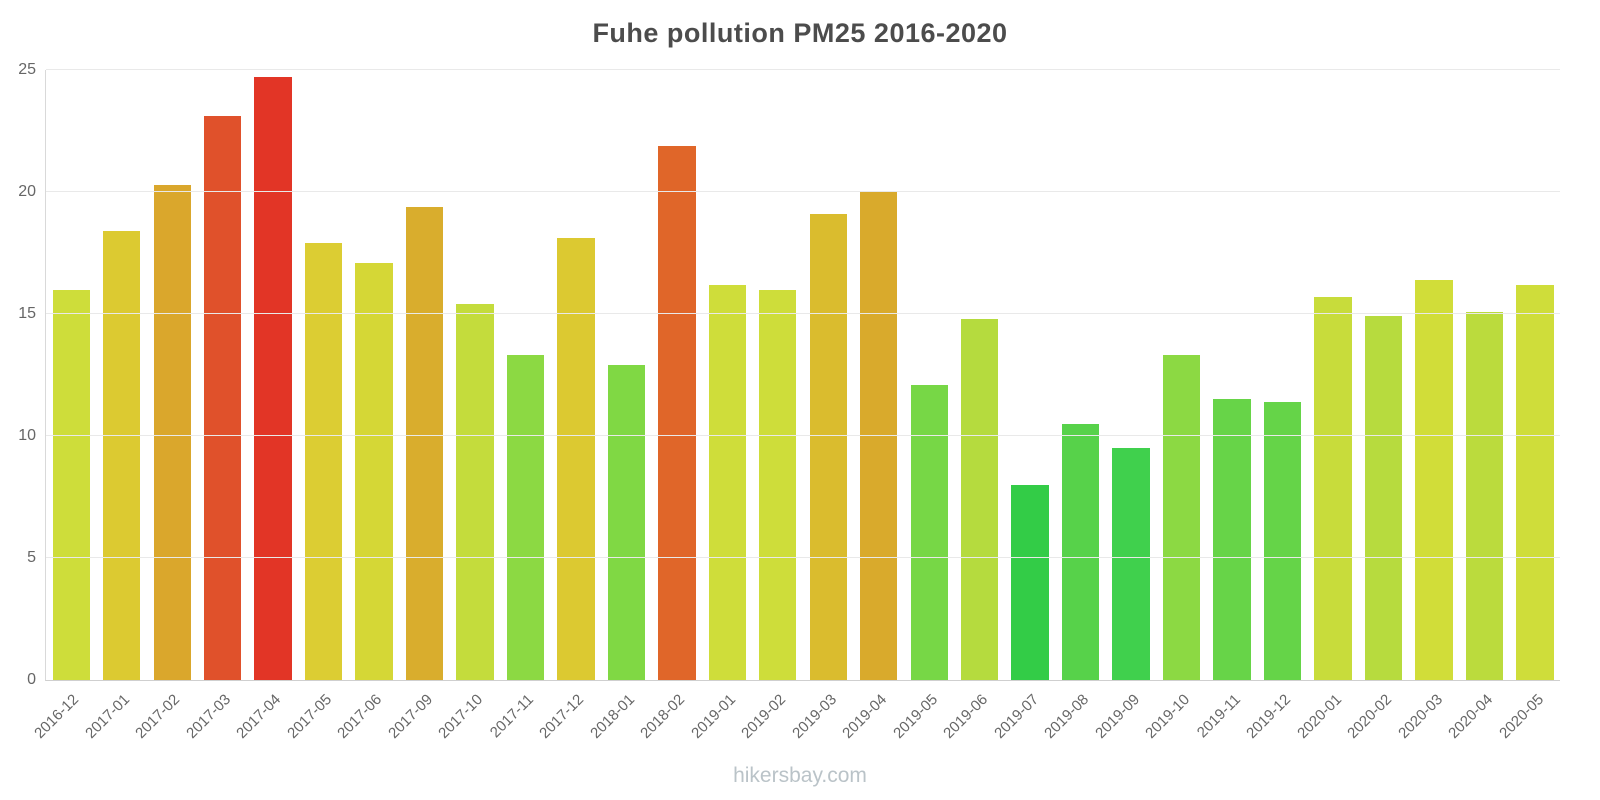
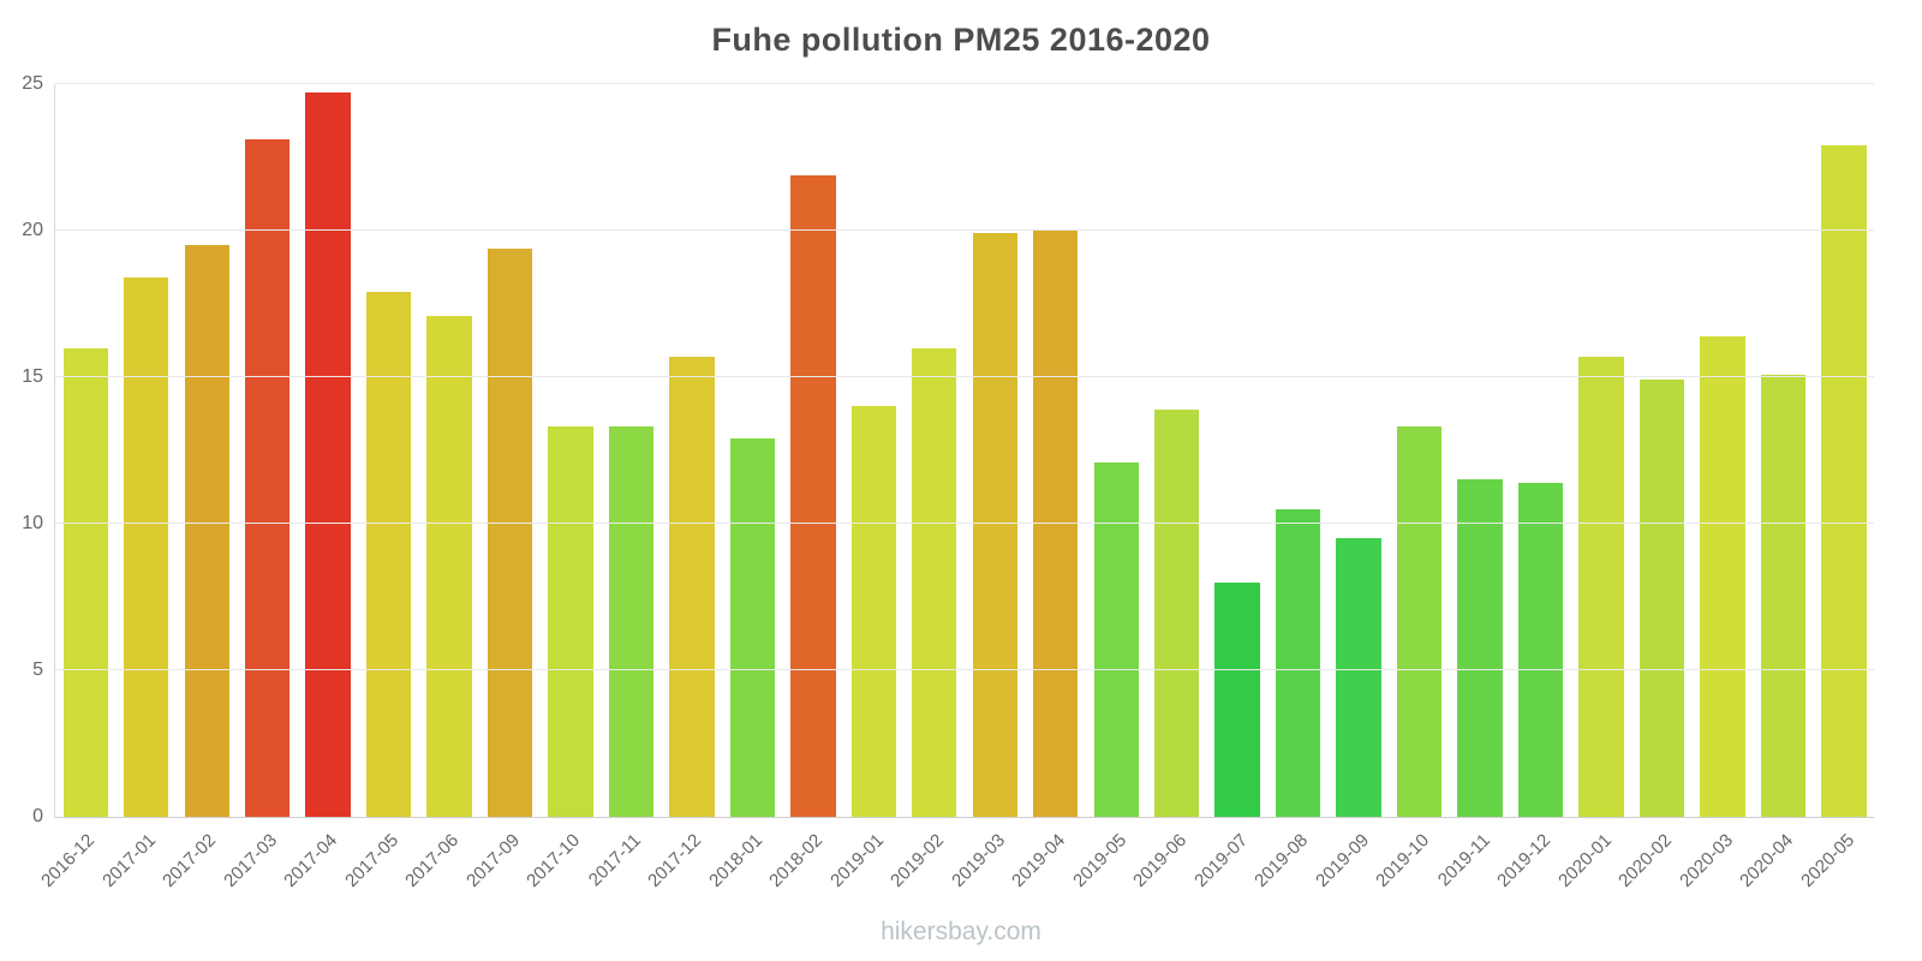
2017-02: 20.3 -> 19.5
2017-10: 15.4 -> 13.3
2017-12: 18.1 -> 15.7
2019-01: 16.2 -> 14.0
2019-03: 19.1 -> 19.9
2019-06: 14.8 -> 13.9
2020-05: 16.2 -> 22.9
